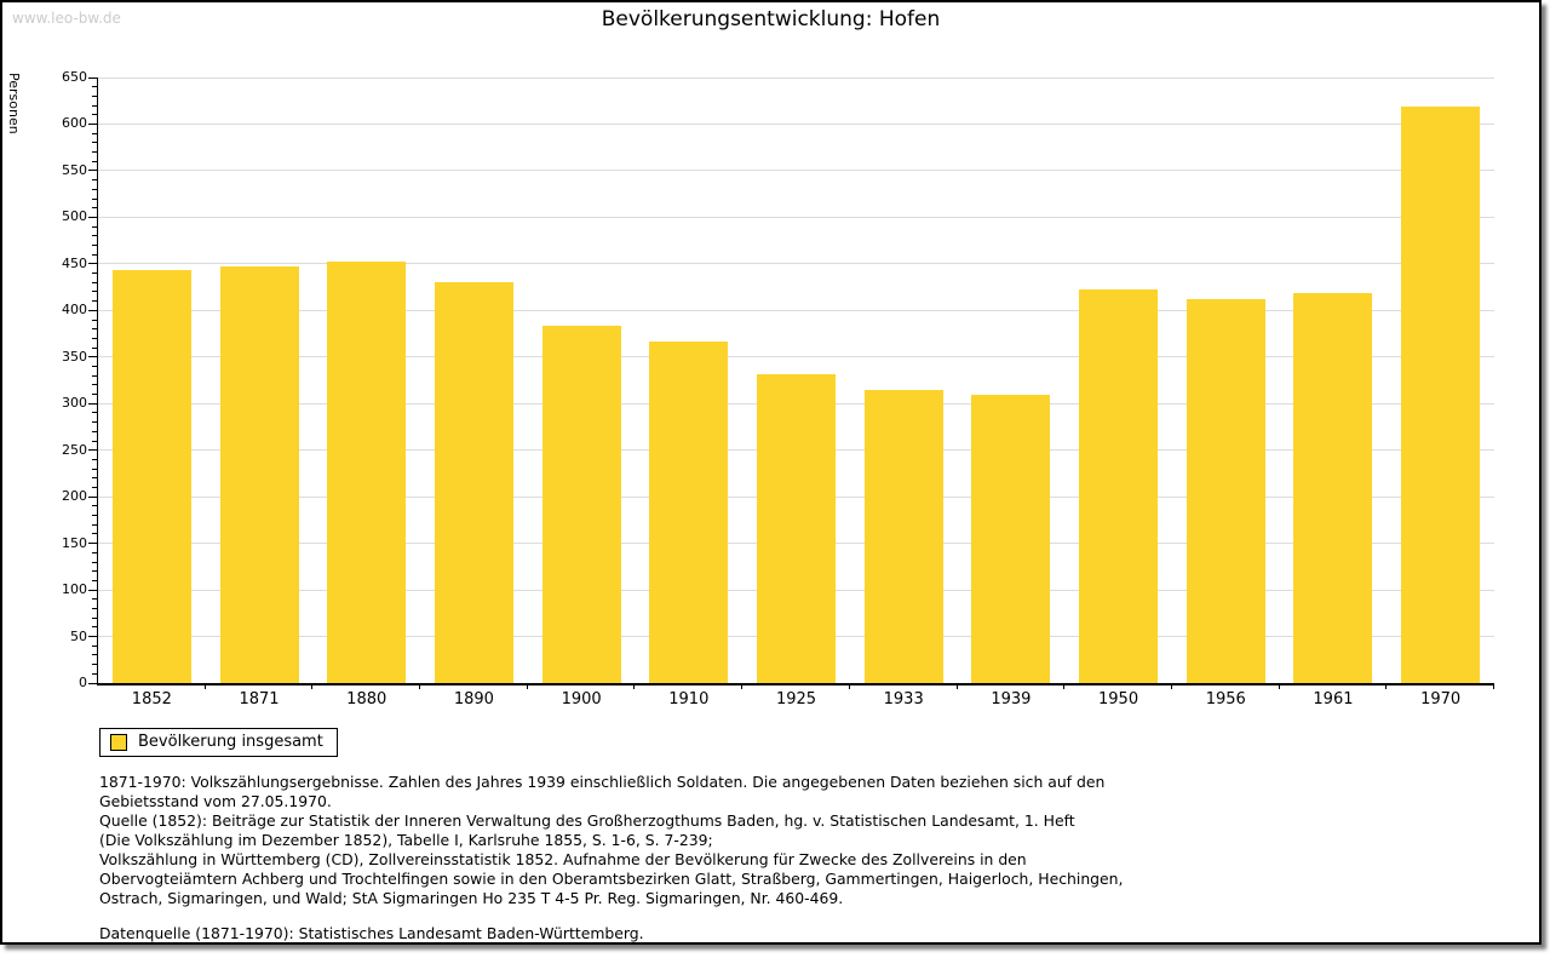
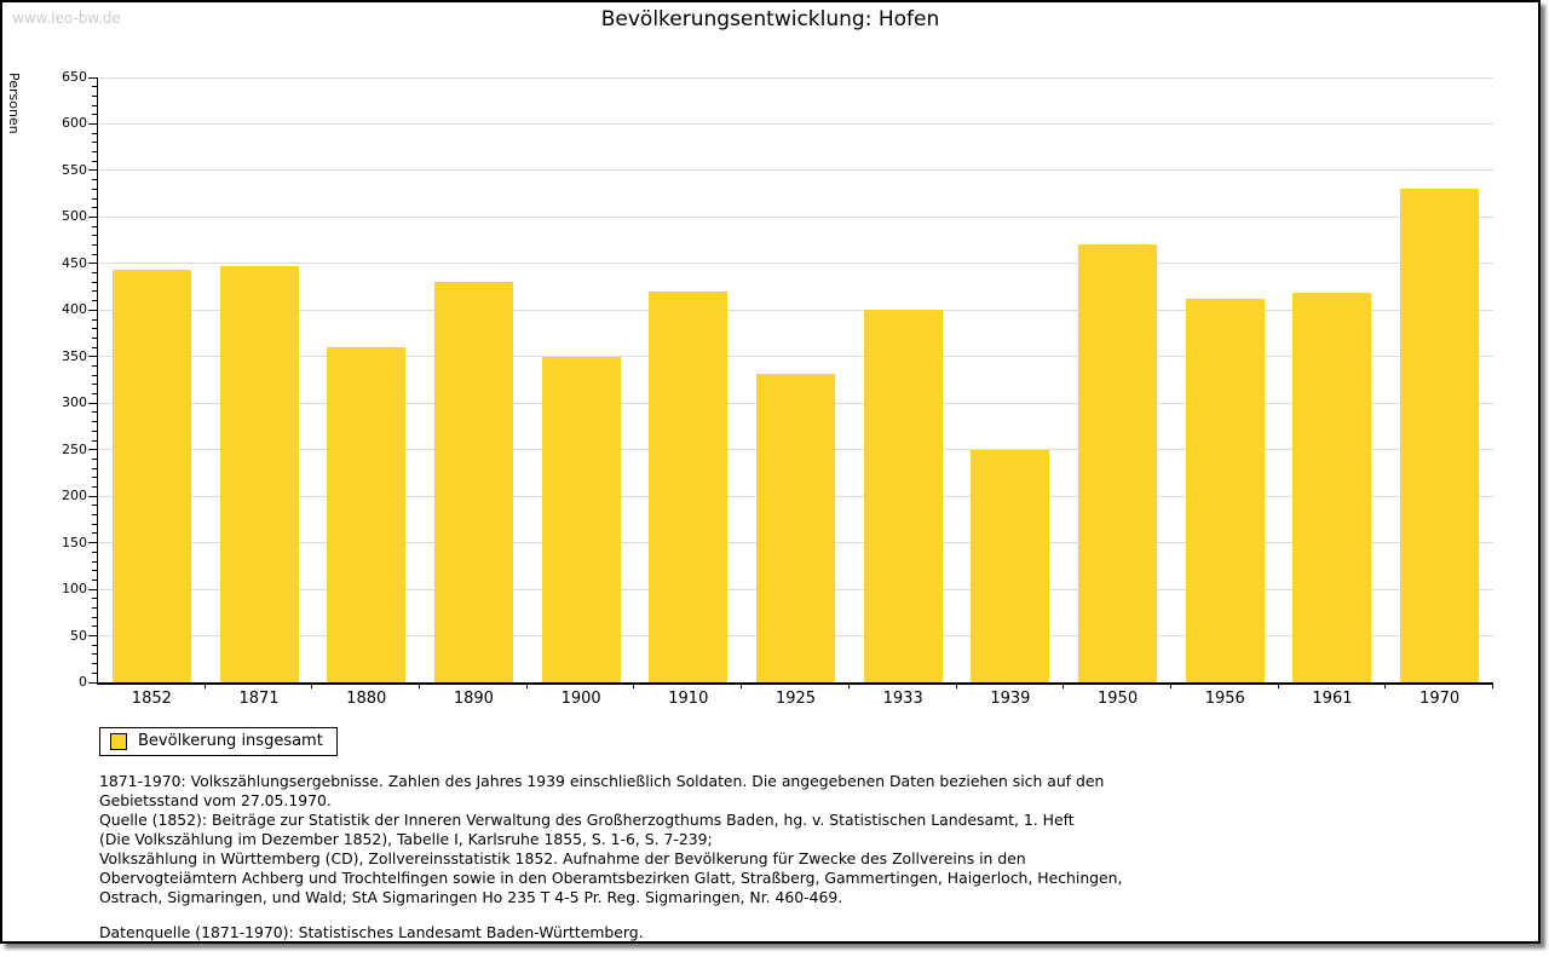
1880: 450 -> 360
1900: 380 -> 350
1910: 370 -> 420
1933: 320 -> 400
1939: 310 -> 250
1950: 420 -> 470
1970: 620 -> 530
